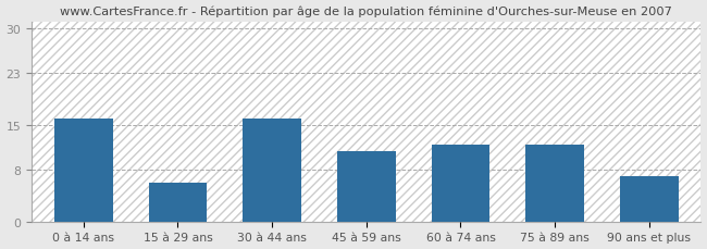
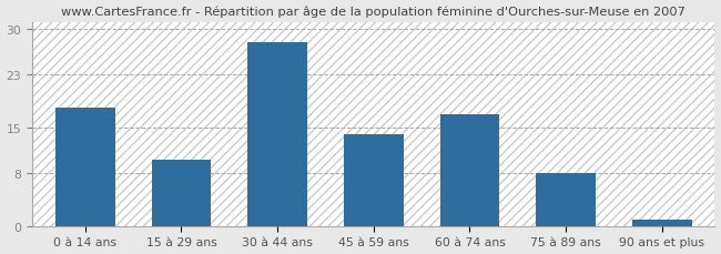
0 à 14 ans: 16 -> 18
15 à 29 ans: 6 -> 10
30 à 44 ans: 16 -> 28
45 à 59 ans: 11 -> 14
60 à 74 ans: 12 -> 17
75 à 89 ans: 12 -> 8
90 ans et plus: 7 -> 1
